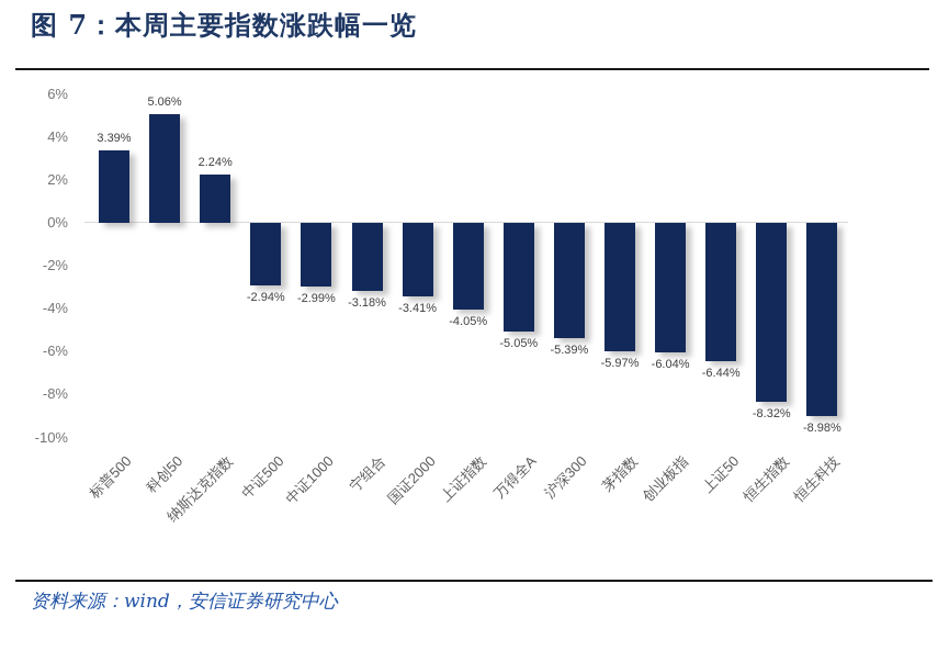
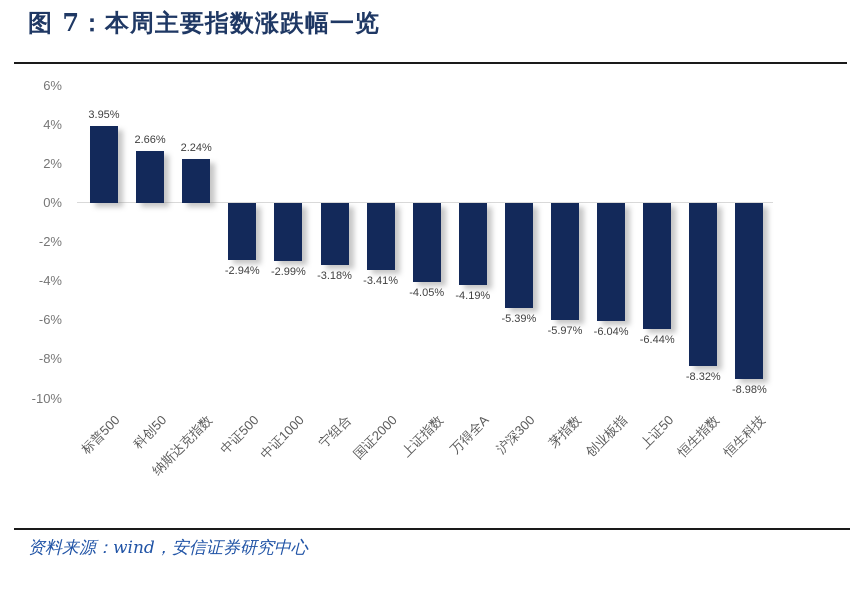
标普500: 3.39% -> 3.95%
科创50: 5.06% -> 2.66%
万得全A: -5.05% -> -4.19%
